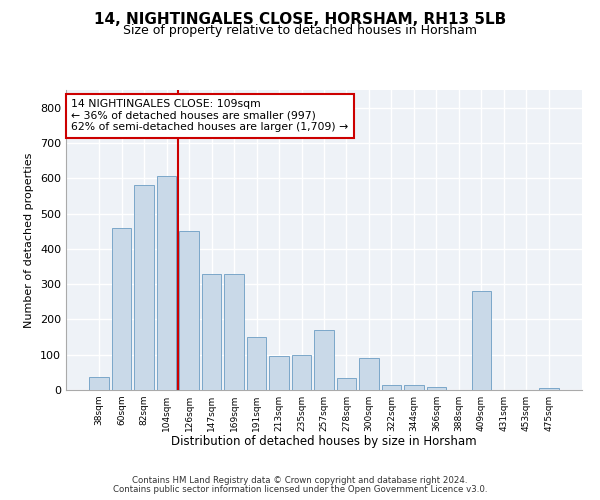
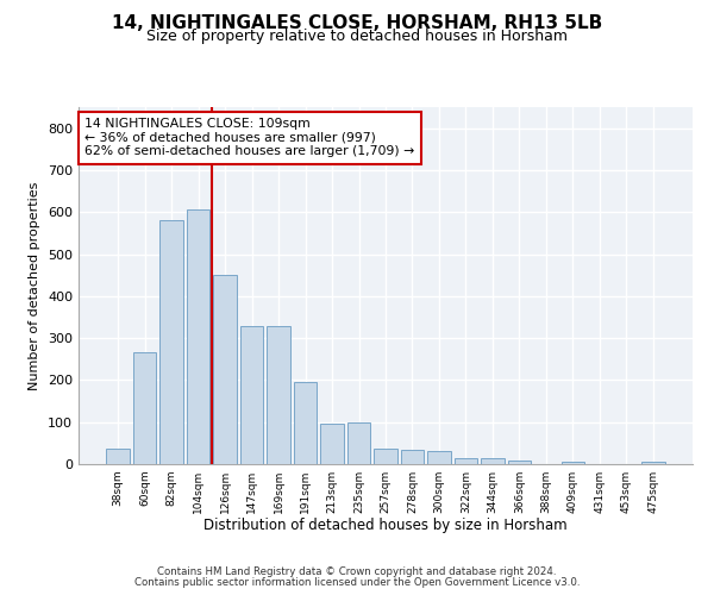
60sqm: 460 -> 265
191sqm: 150 -> 195
257sqm: 170 -> 37
300sqm: 90 -> 32
409sqm: 280 -> 7
